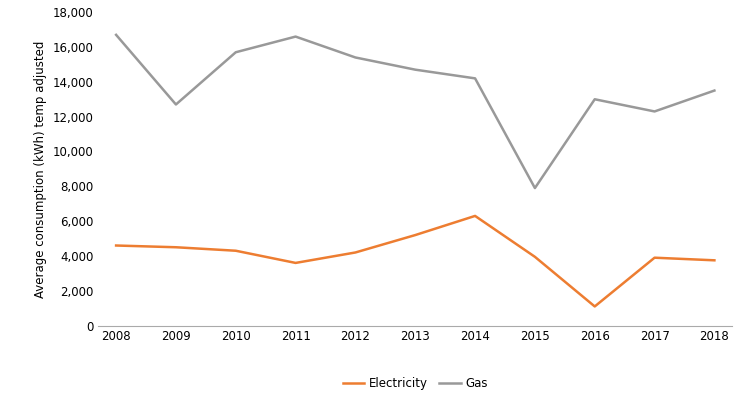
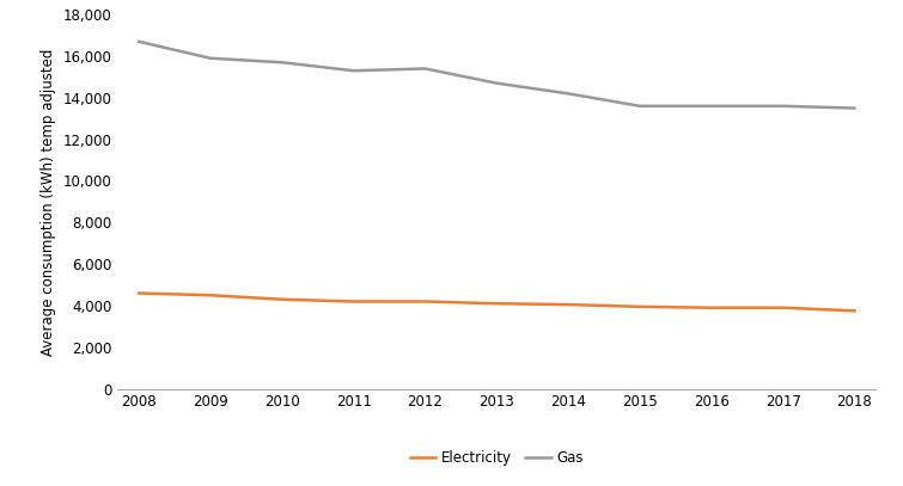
Gas/2009: 12,700 -> 15,900
Electricity/2011: 3,600 -> 4,200
Gas/2011: 16,600 -> 15,300
Electricity/2013: 5,200 -> 4,100
Electricity/2014: 6,300 -> 4,000
Gas/2015: 7,900 -> 13,600
Electricity/2016: 1,100 -> 3,900
Gas/2016: 13,000 -> 13,600
Gas/2017: 12,300 -> 13,600
